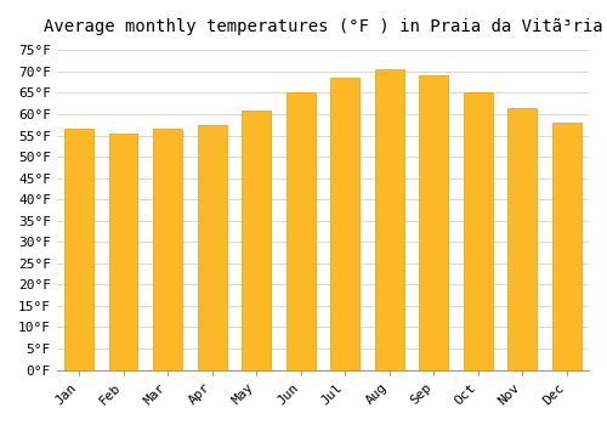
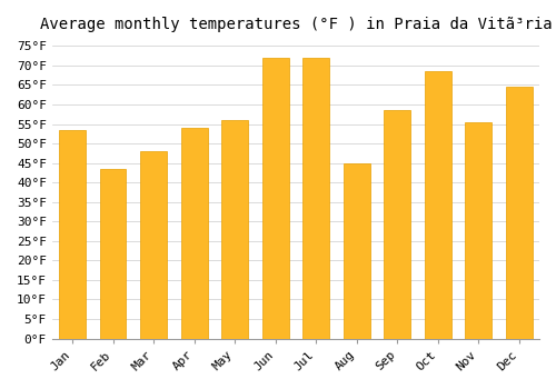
Jan: 56.5°F -> 53.5°F
Feb: 55.5°F -> 43.5°F
Mar: 56.5°F -> 48.0°F
Apr: 57.5°F -> 54.0°F
May: 60.8°F -> 56.0°F
Jun: 65.0°F -> 72.0°F
Jul: 68.5°F -> 72.0°F
Aug: 70.5°F -> 45.0°F
Sep: 69.0°F -> 58.5°F
Oct: 65.0°F -> 68.5°F
Nov: 61.5°F -> 55.5°F
Dec: 58.0°F -> 64.5°F
